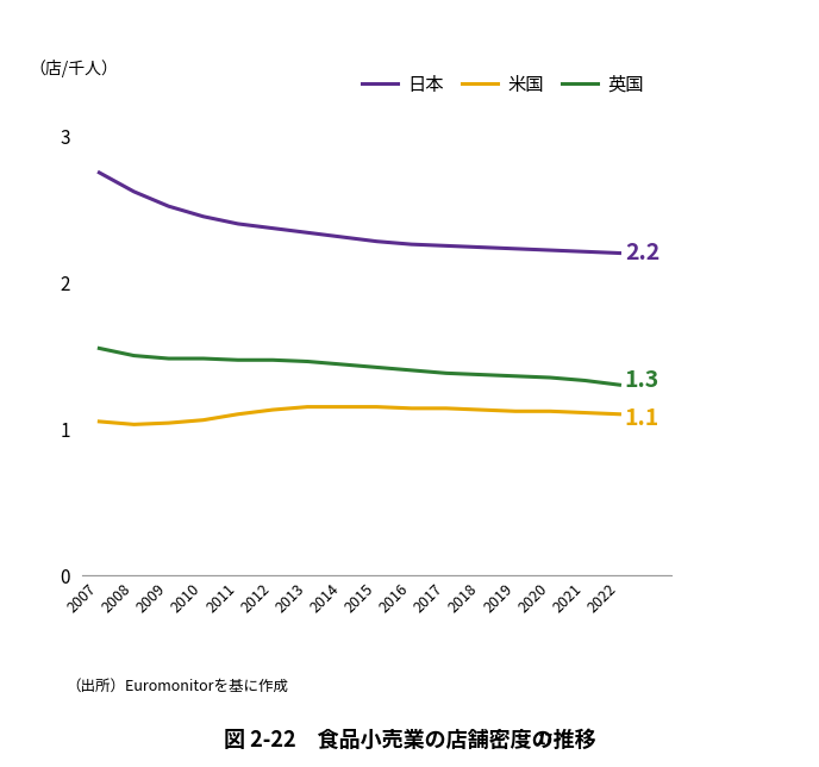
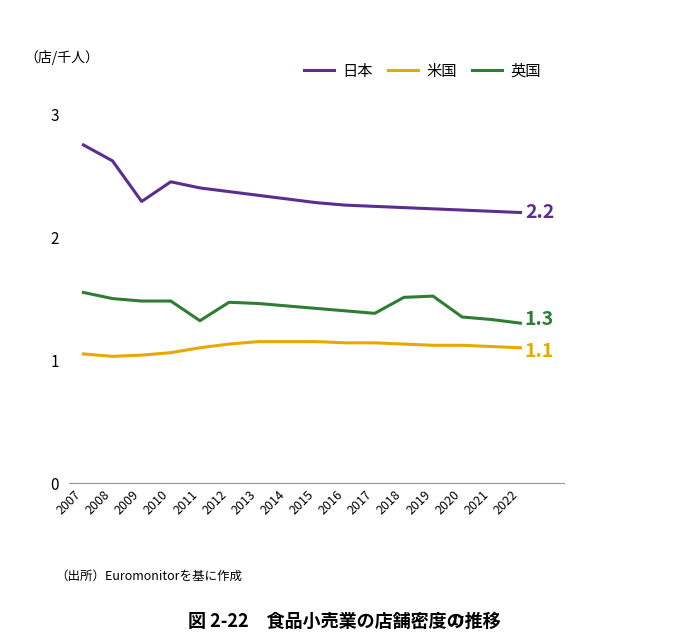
日本/2009: 2.52 -> 2.29
英国/2011: 1.47 -> 1.32
英国/2018: 1.37 -> 1.51
英国/2019: 1.36 -> 1.52
